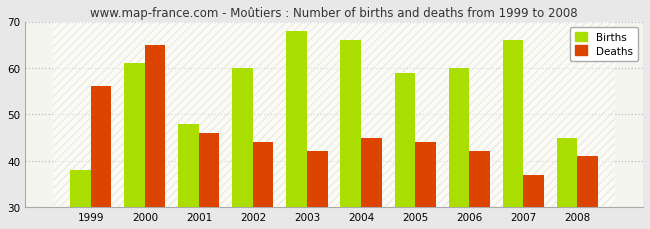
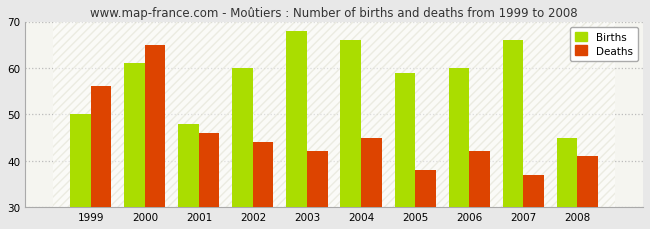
Births/1999: 38 -> 50
Deaths/2005: 44 -> 38
